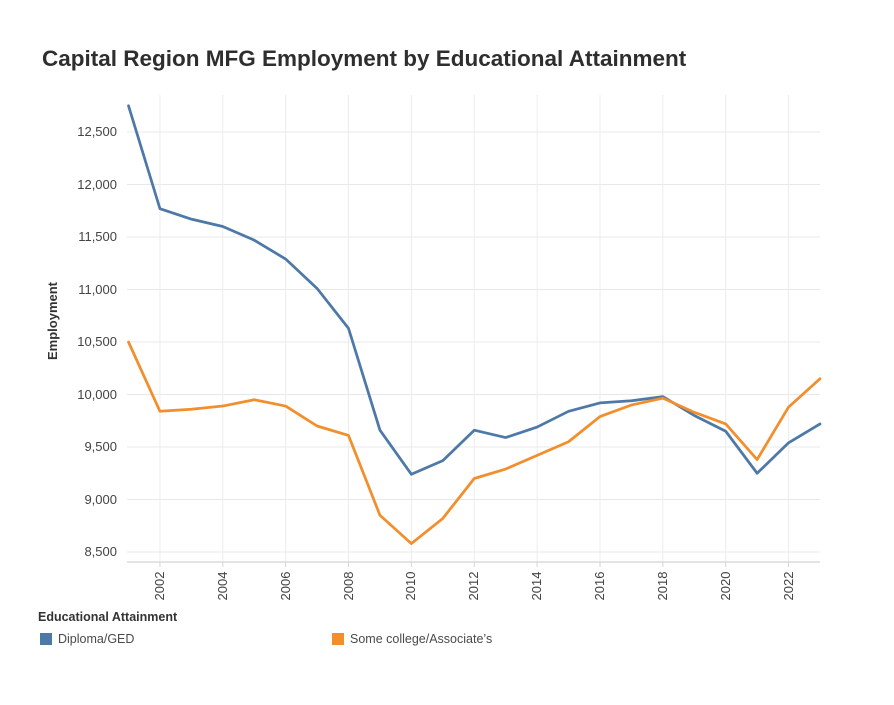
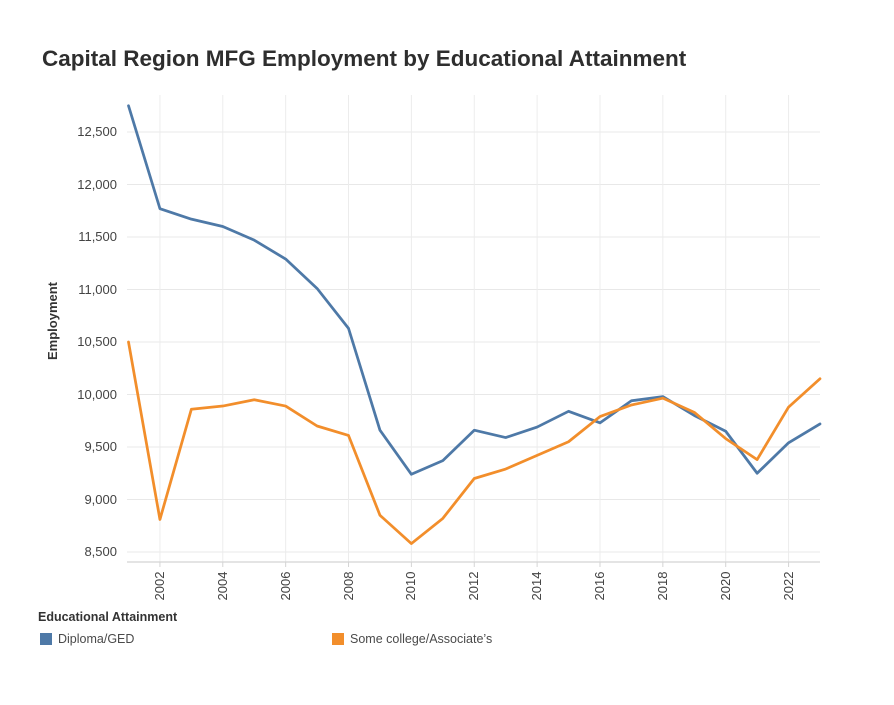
Some college/Associate’s/2002: 9840 -> 8810
Diploma/GED/2016: 9920 -> 9730
Some college/Associate’s/2020: 9720 -> 9580
